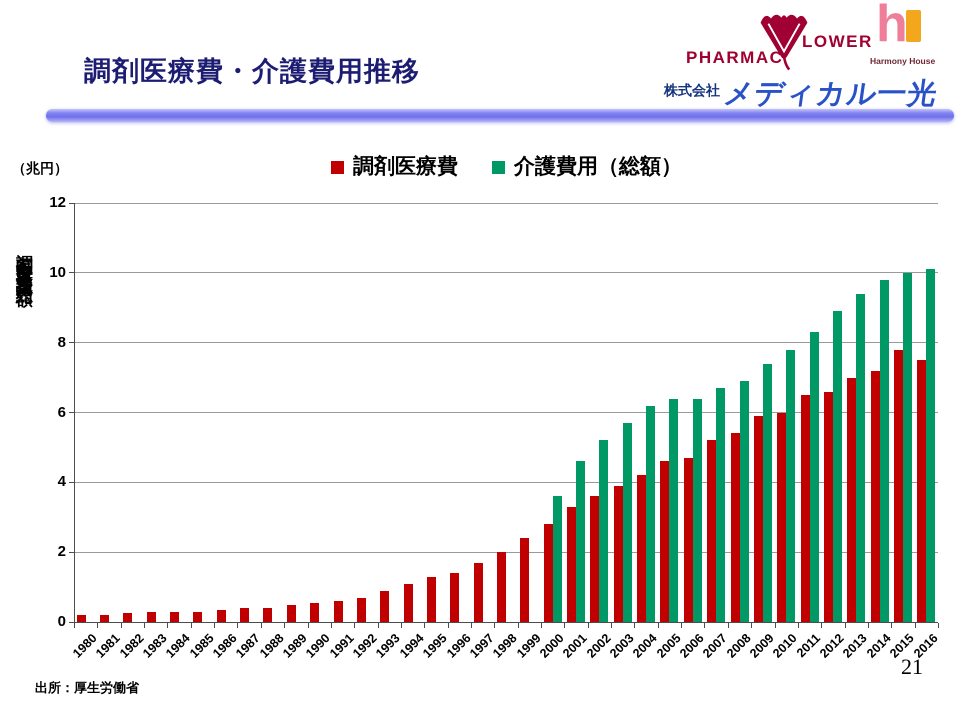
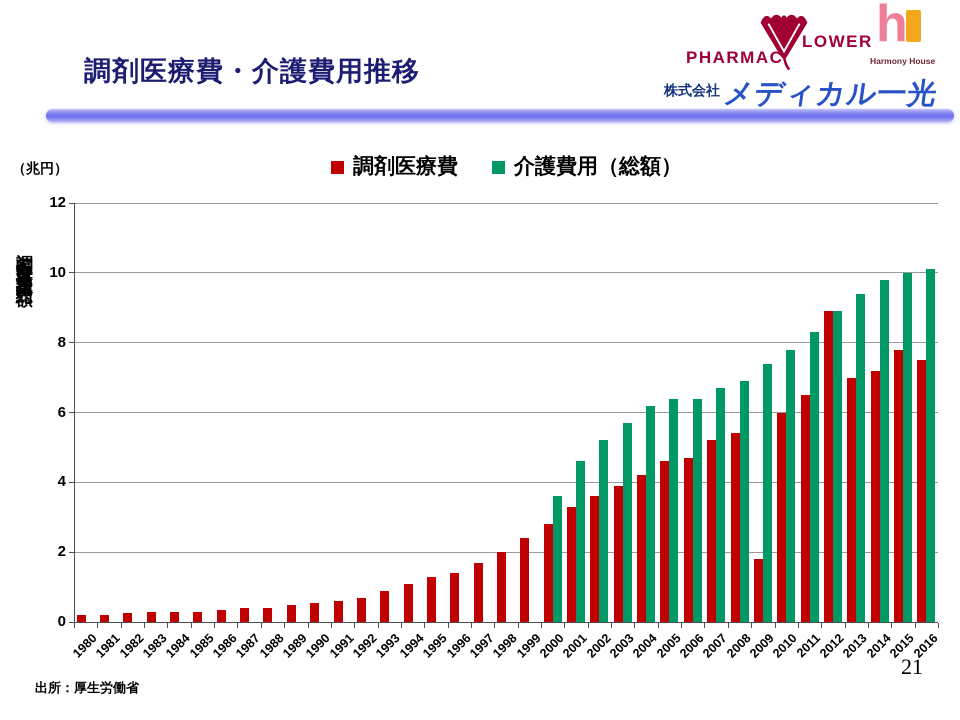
調剤医療費/2009: 5.9 -> 1.8
調剤医療費/2012: 6.6 -> 8.9
